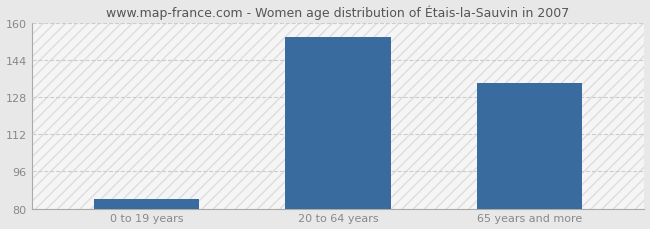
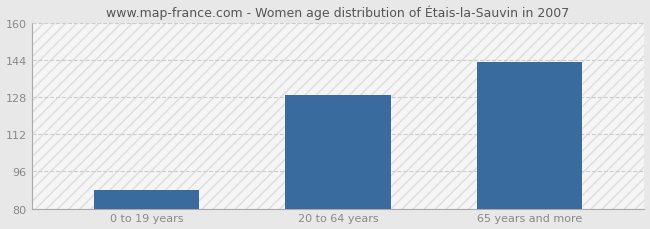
0 to 19 years: 84 -> 88
20 to 64 years: 154 -> 129
65 years and more: 134 -> 143
